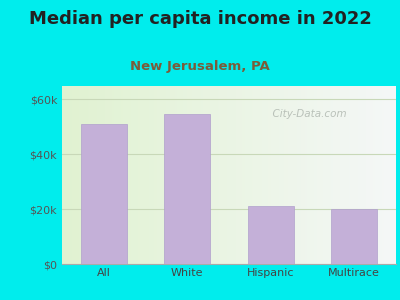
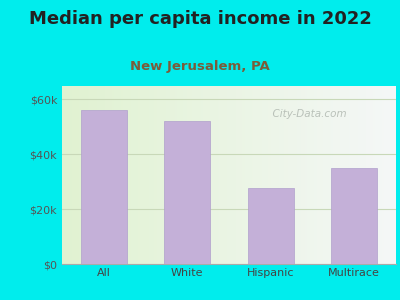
All: $51.0k -> $56.0k
White: $54.5k -> $52.0k
Hispanic: $21.0k -> $27.5k
Multirace: $20.0k -> $35.0k
